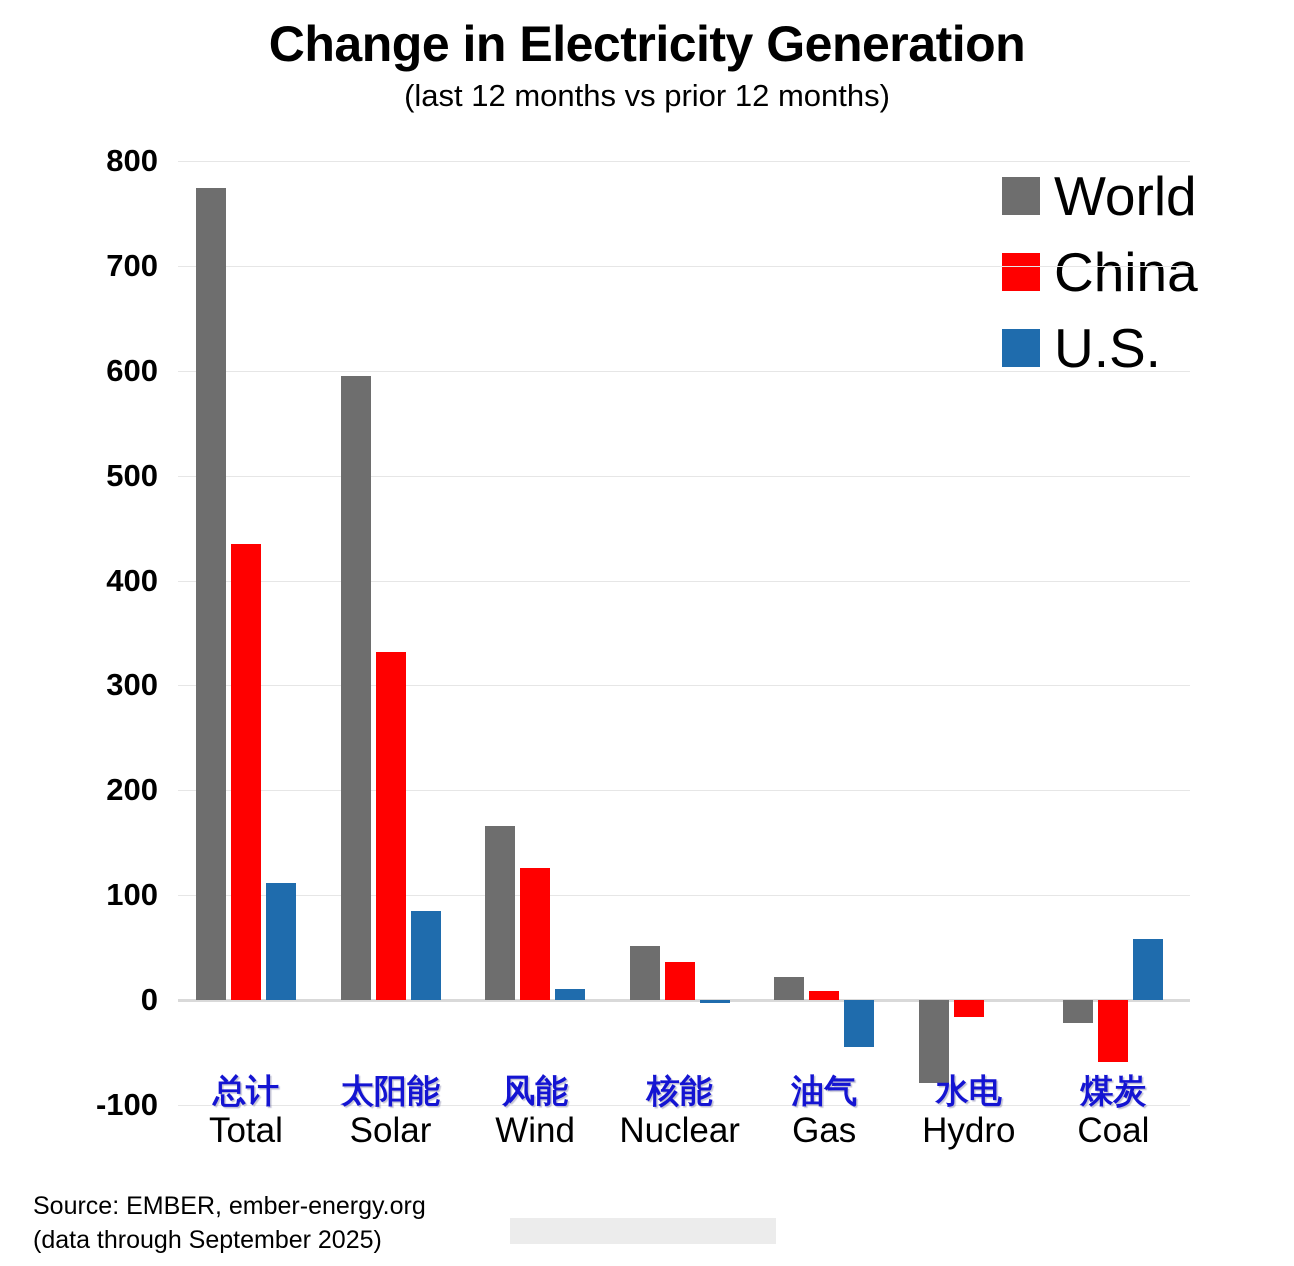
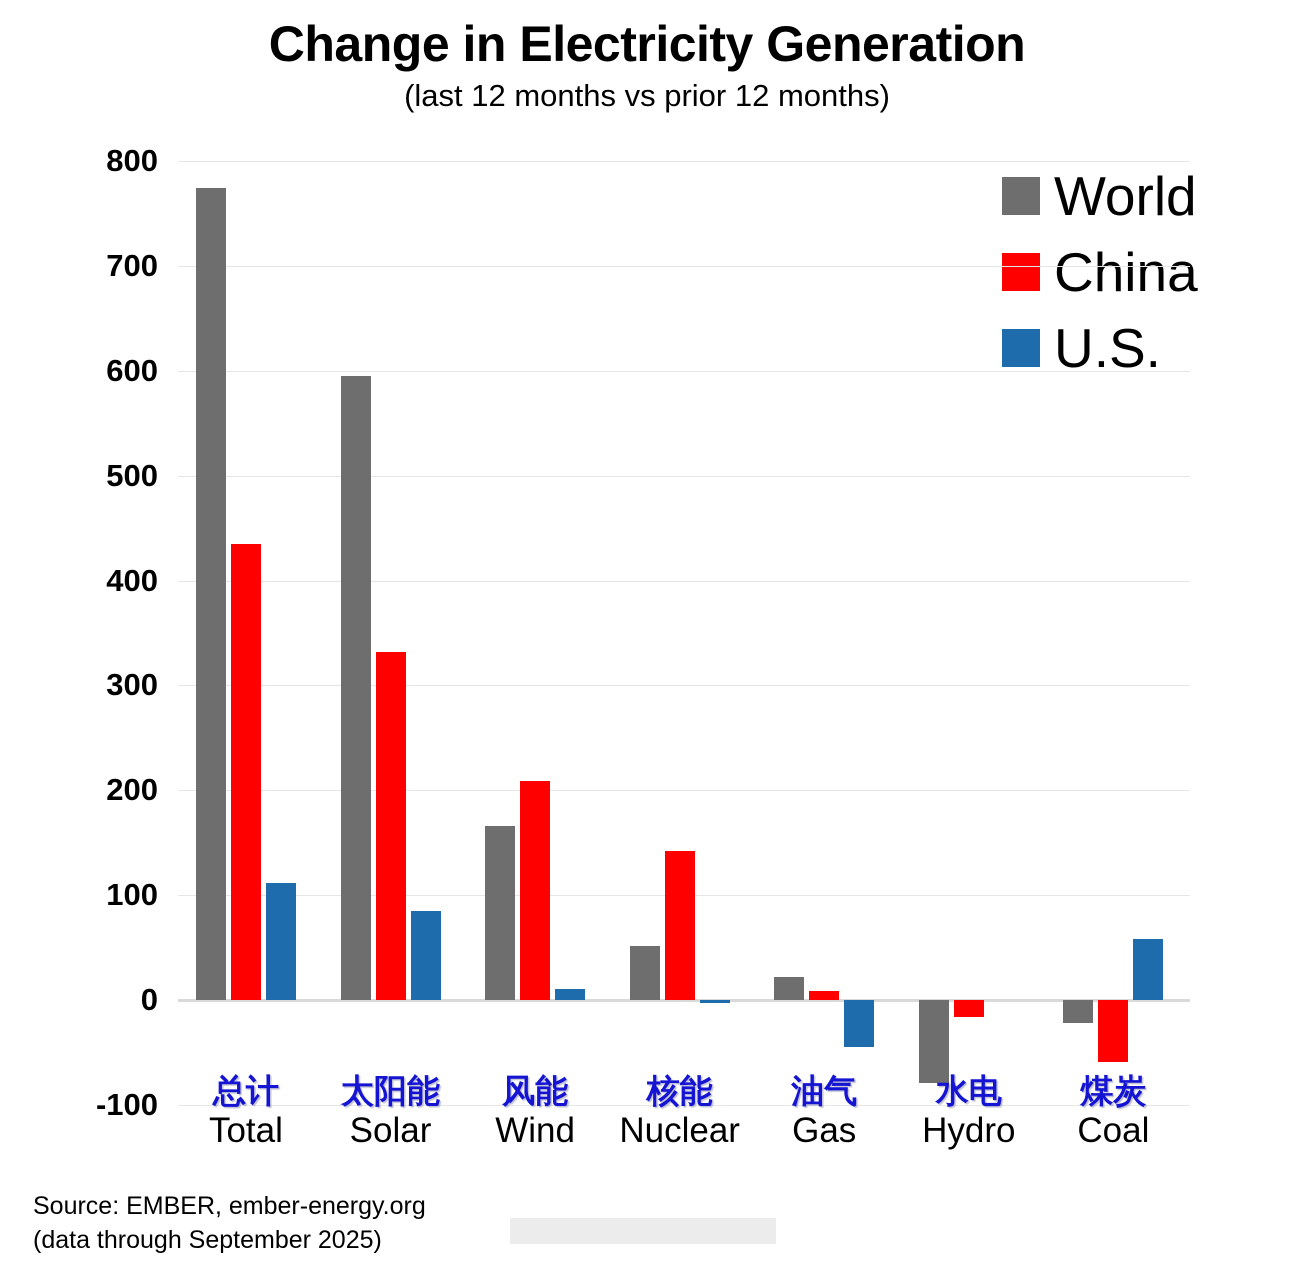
China/Wind: 126 -> 209
China/Nuclear: 36 -> 142
